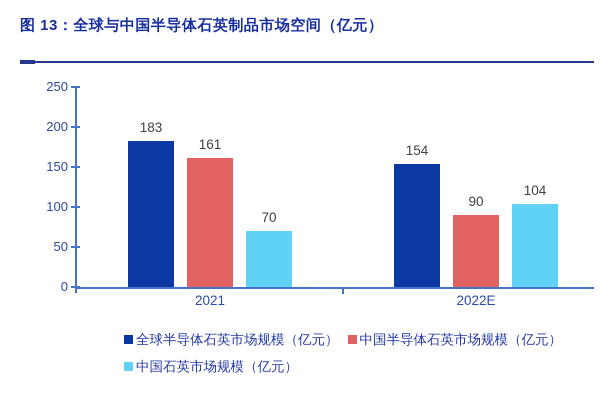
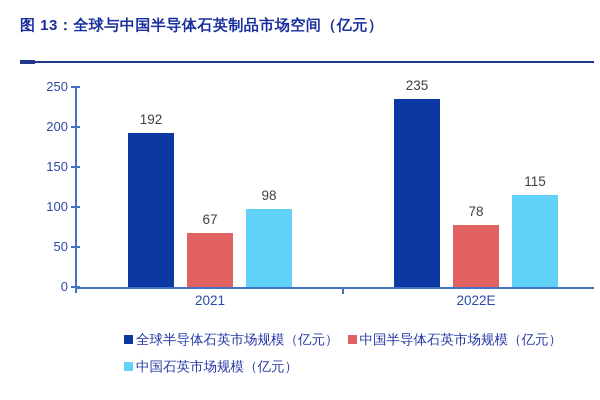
全球半导体石英市场规模（亿元）/2021: 183 -> 192
中国半导体石英市场规模（亿元）/2021: 161 -> 67
中国石英市场规模（亿元）/2021: 70 -> 98
全球半导体石英市场规模（亿元）/2022E: 154 -> 235
中国半导体石英市场规模（亿元）/2022E: 90 -> 78
中国石英市场规模（亿元）/2022E: 104 -> 115
